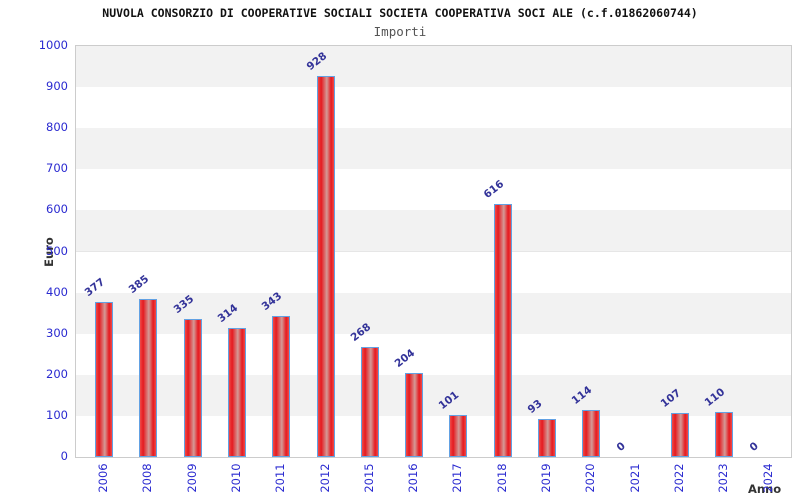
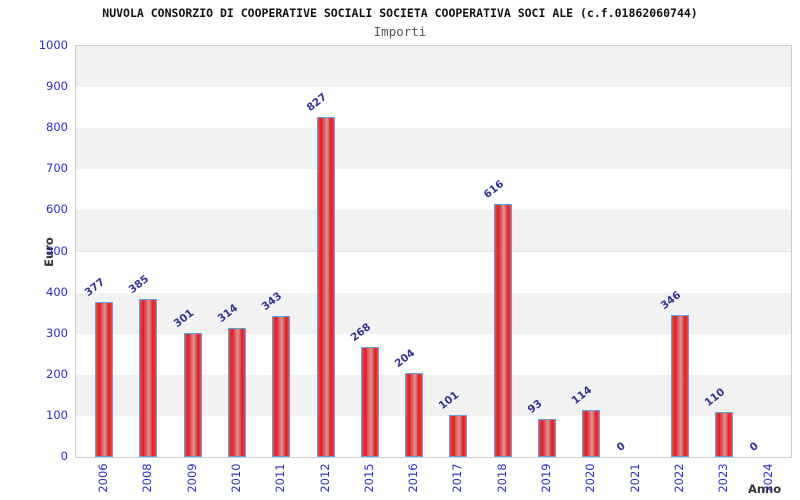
2009: 335 -> 301
2012: 928 -> 827
2022: 107 -> 346
